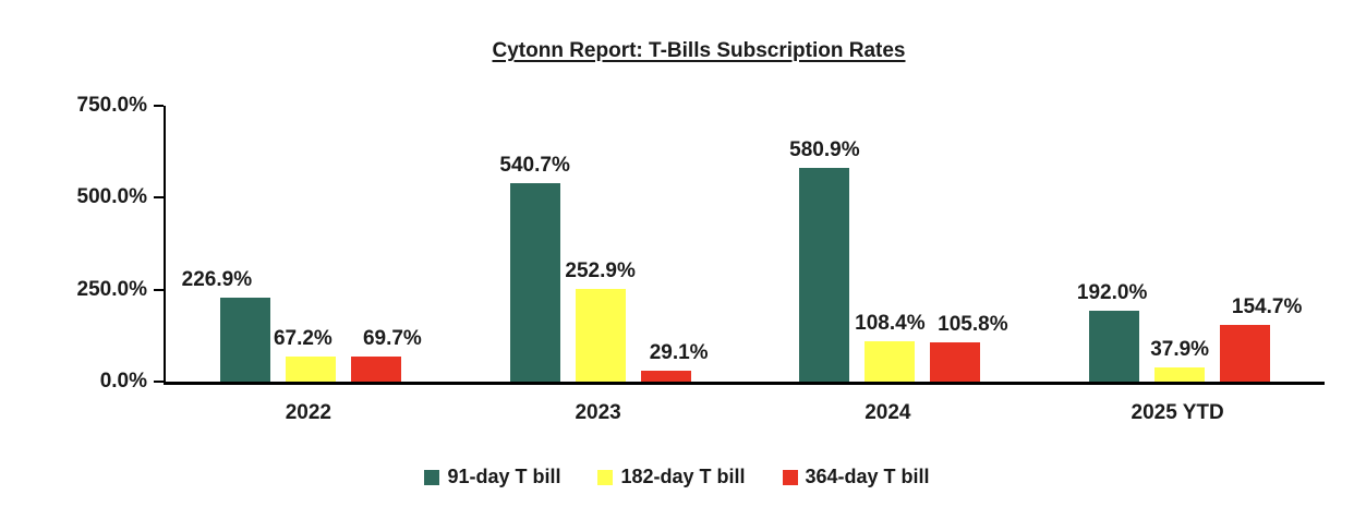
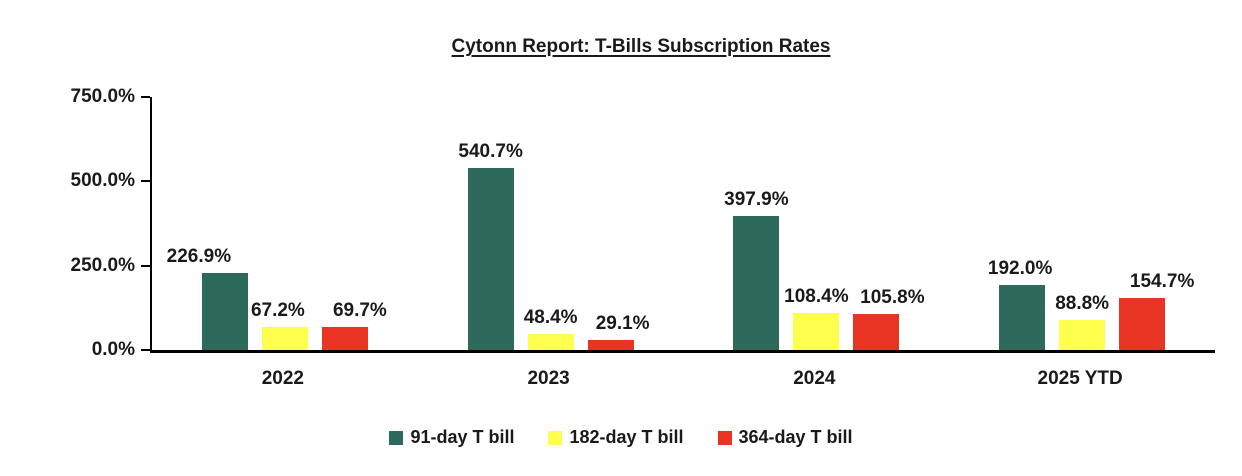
182-day T bill/2023: 252.9% -> 48.4%
91-day T bill/2024: 580.9% -> 397.9%
182-day T bill/2025 YTD: 37.9% -> 88.8%
